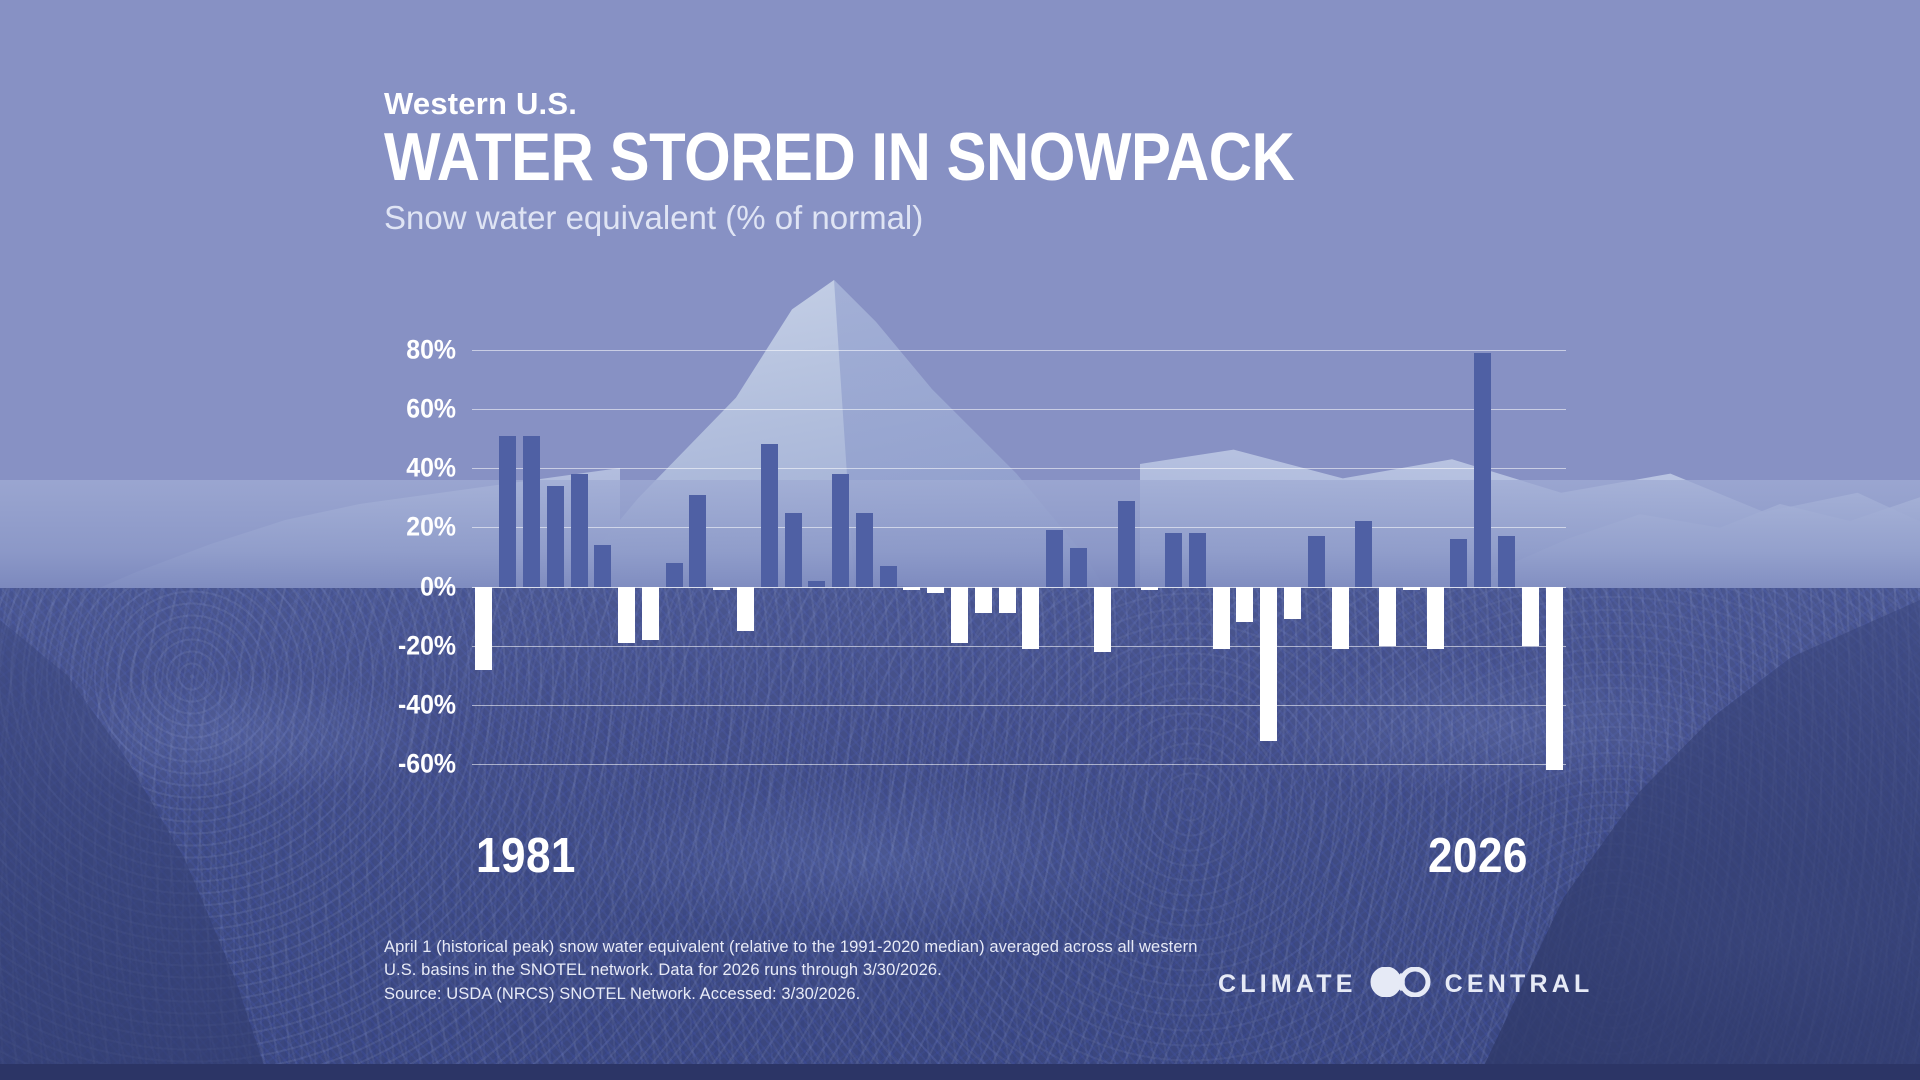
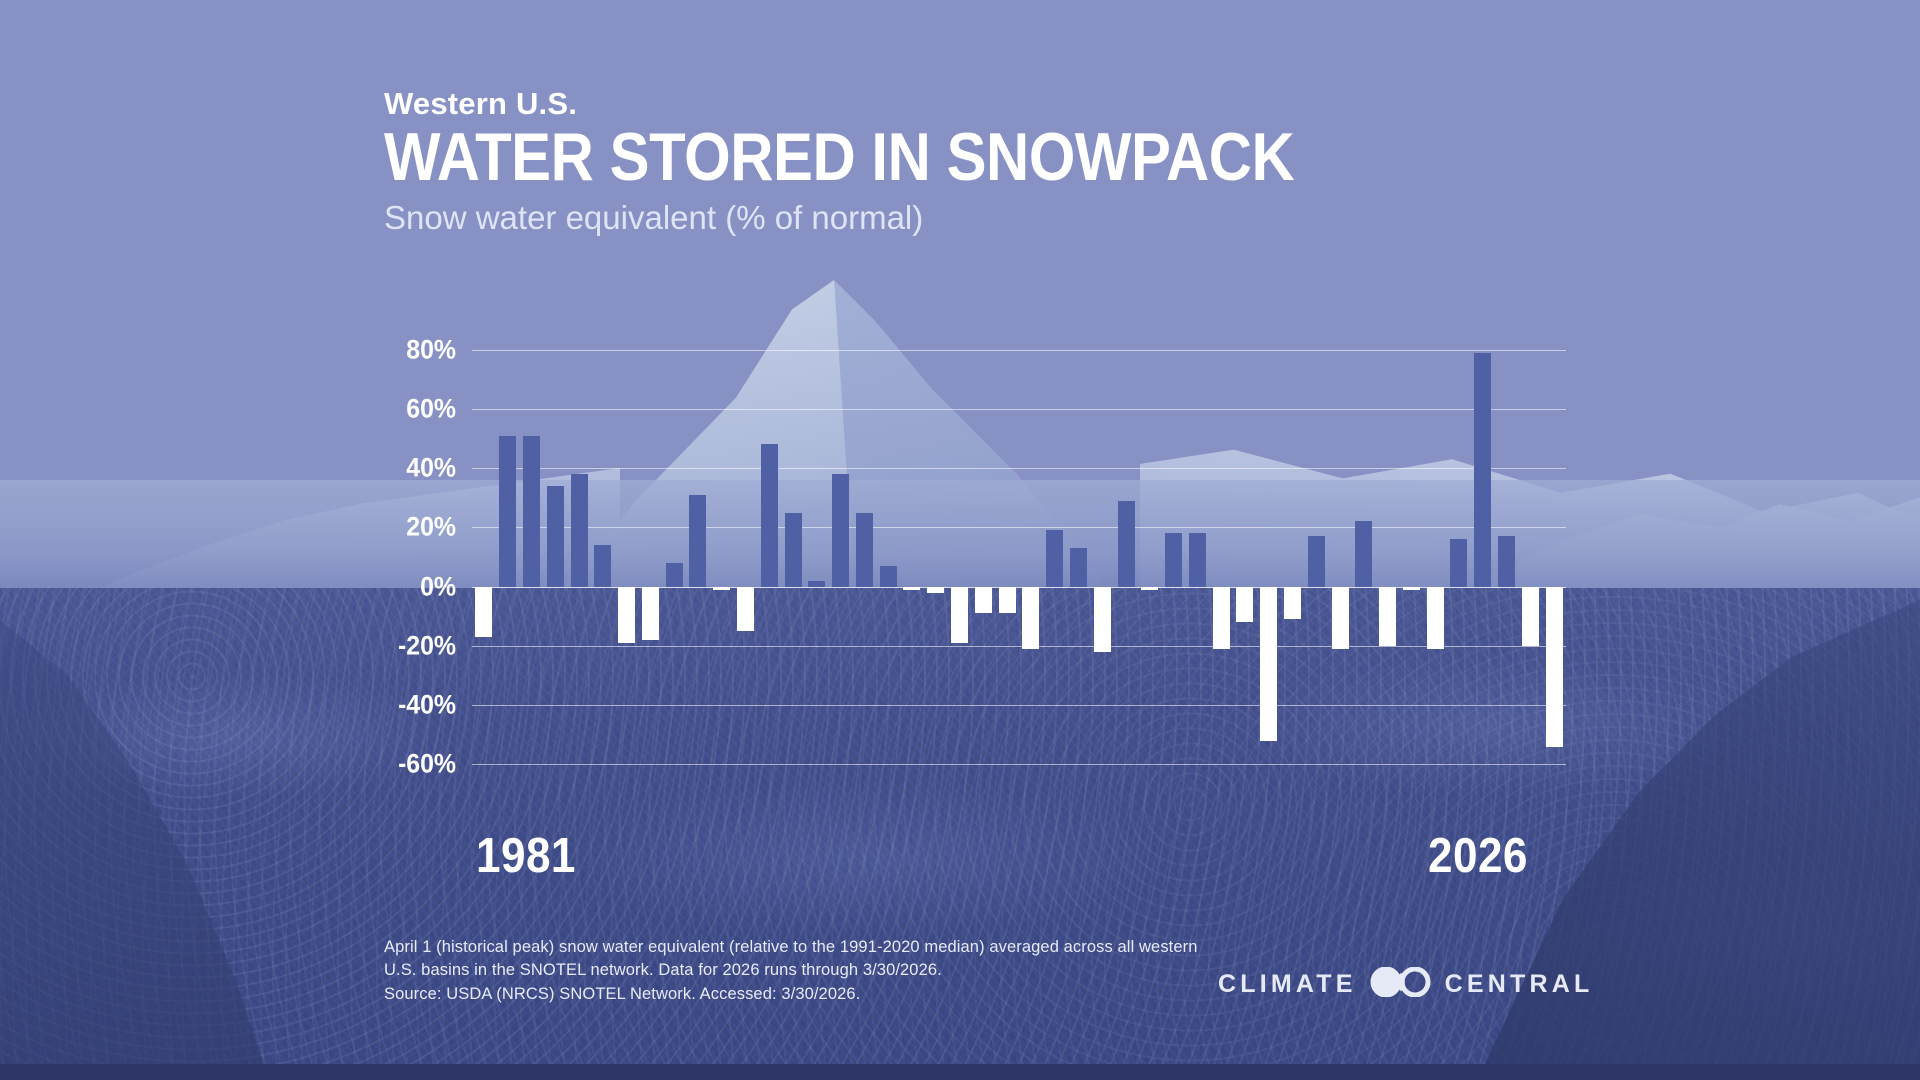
1981: -28% -> -17%
2026: -62% -> -54%
